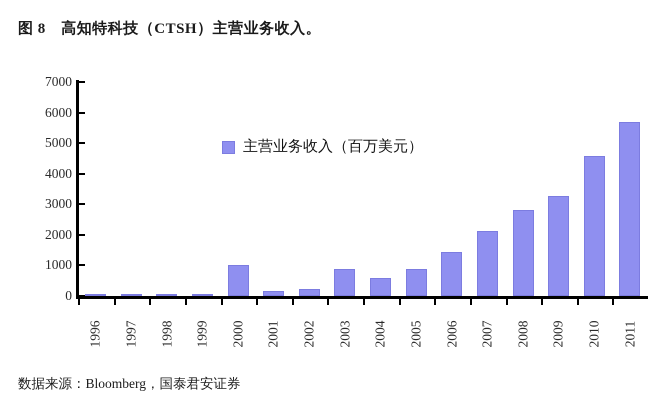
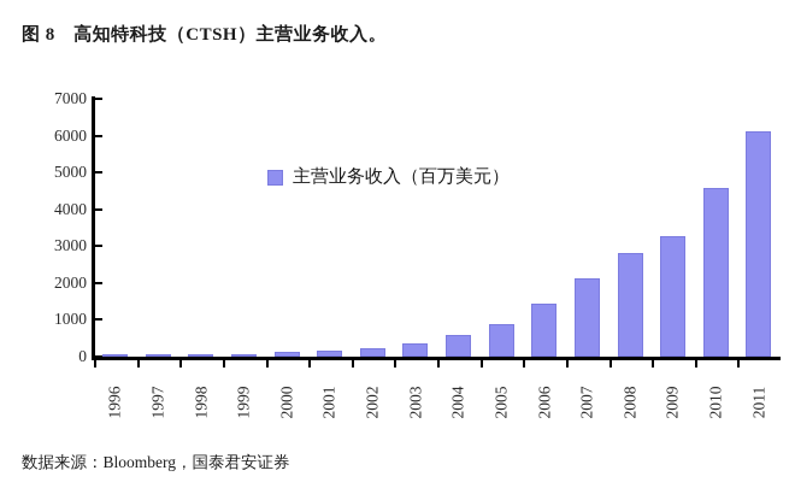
2000: 1000 -> 100
2003: 900 -> 400
2011: 5700 -> 6100
